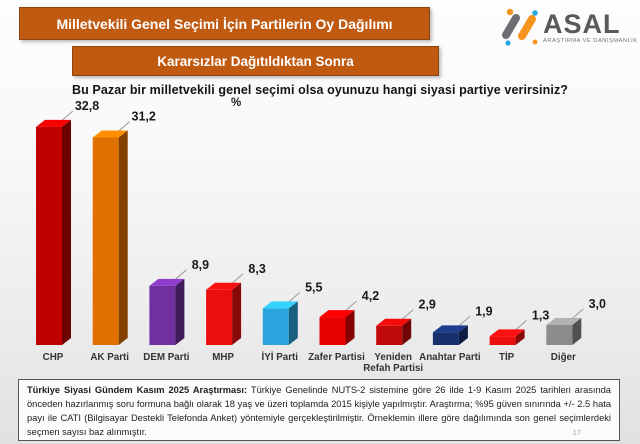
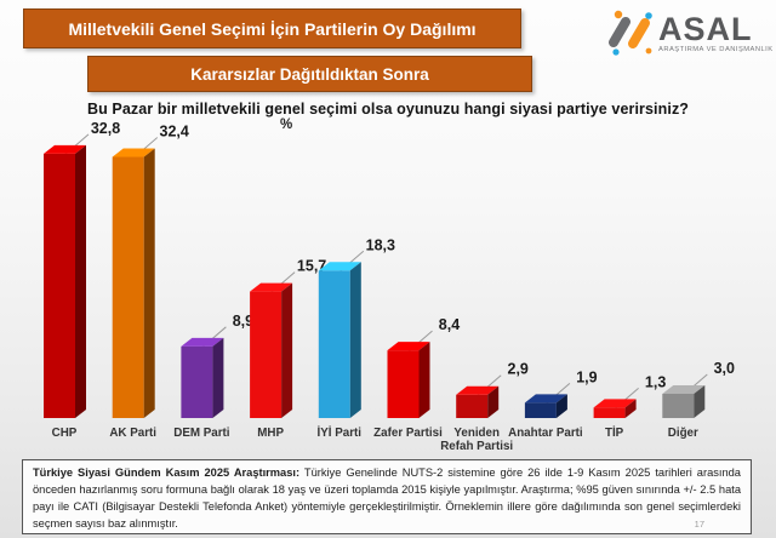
AK Parti: 31,2 -> 32,4
MHP: 8,3 -> 15,7
İYİ Parti: 5,5 -> 18,3
Zafer Partisi: 4,2 -> 8,4
